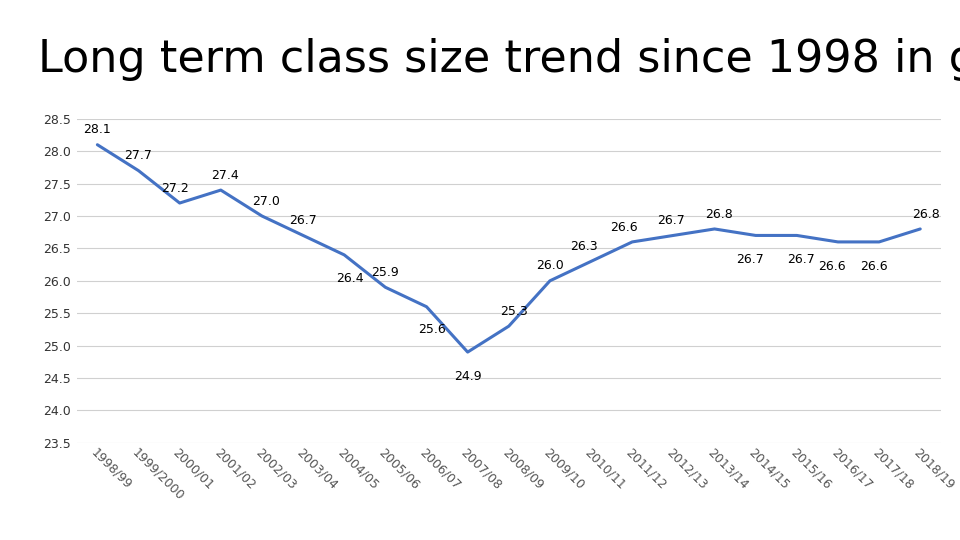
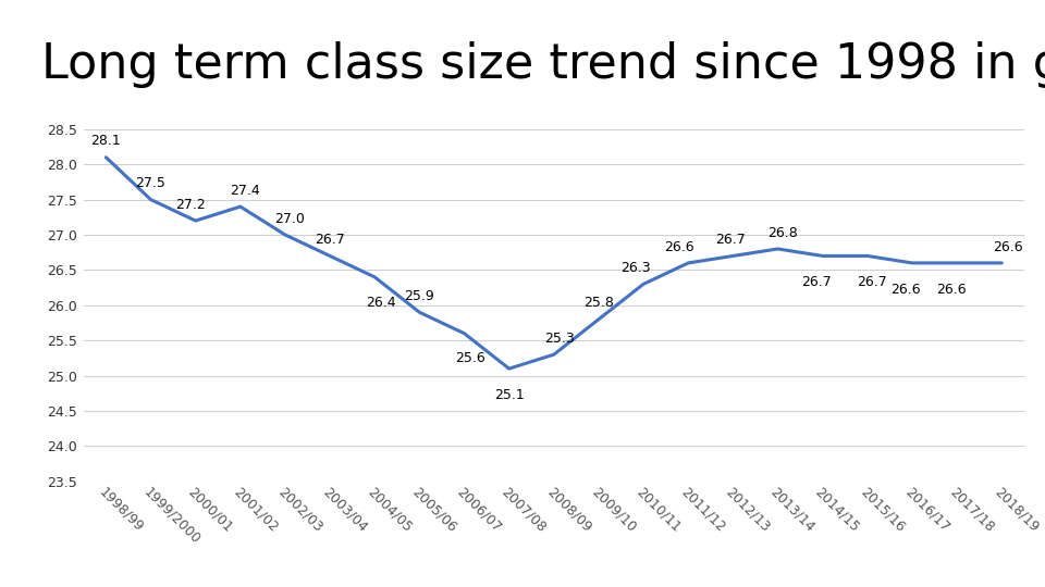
1999/2000: 27.7 -> 27.5
2007/08: 24.9 -> 25.1
2009/10: 26.0 -> 25.8
2018/19: 26.8 -> 26.6
